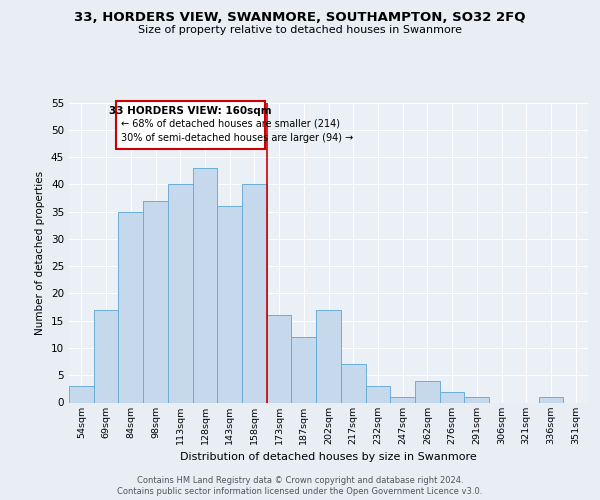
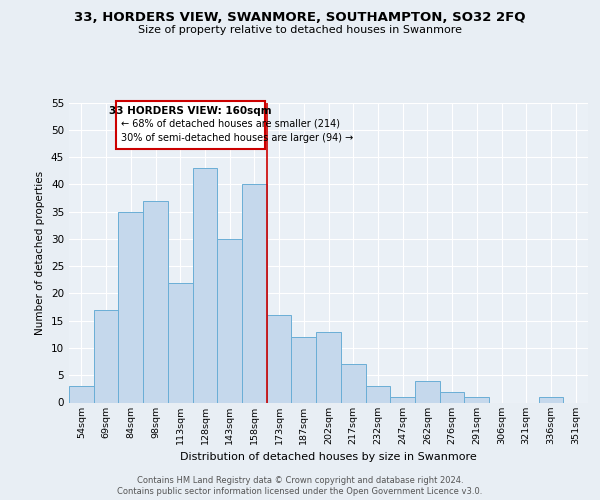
113sqm: 40 -> 22
143sqm: 36 -> 30
202sqm: 17 -> 13
